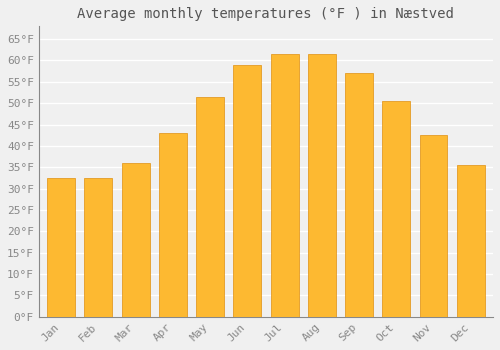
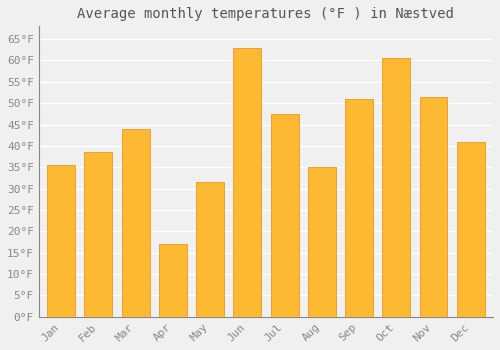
Jan: 32.5°F -> 35.5°F
Feb: 32.5°F -> 38.5°F
Mar: 36.0°F -> 44.0°F
Apr: 43.0°F -> 17.0°F
May: 51.5°F -> 31.5°F
Jun: 59.0°F -> 63.0°F
Jul: 61.5°F -> 47.5°F
Aug: 61.5°F -> 35.0°F
Sep: 57.0°F -> 51.0°F
Oct: 50.5°F -> 60.5°F
Nov: 42.5°F -> 51.5°F
Dec: 35.5°F -> 41.0°F
